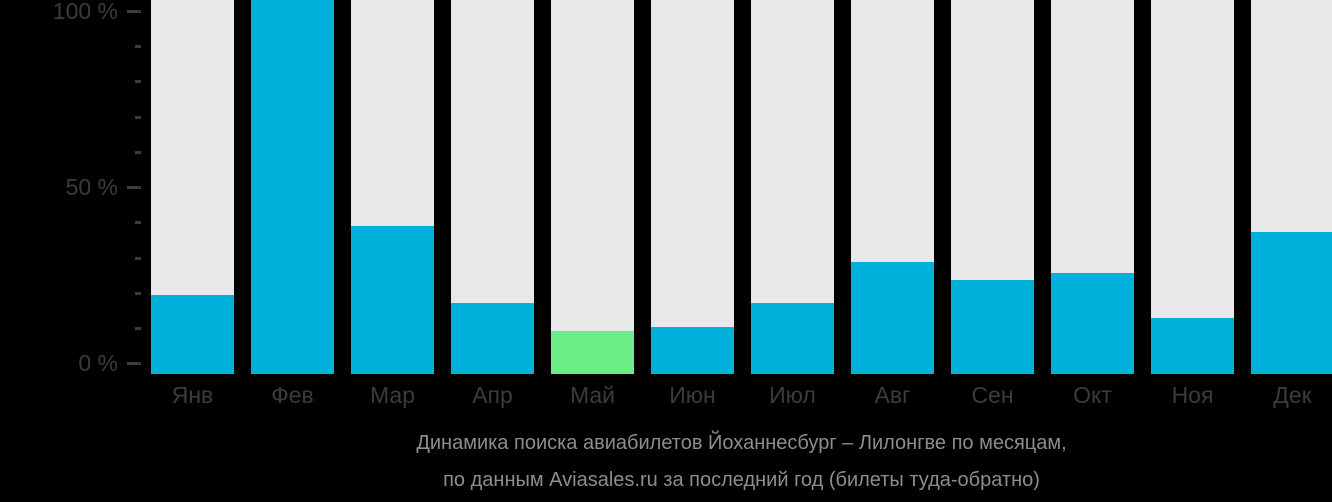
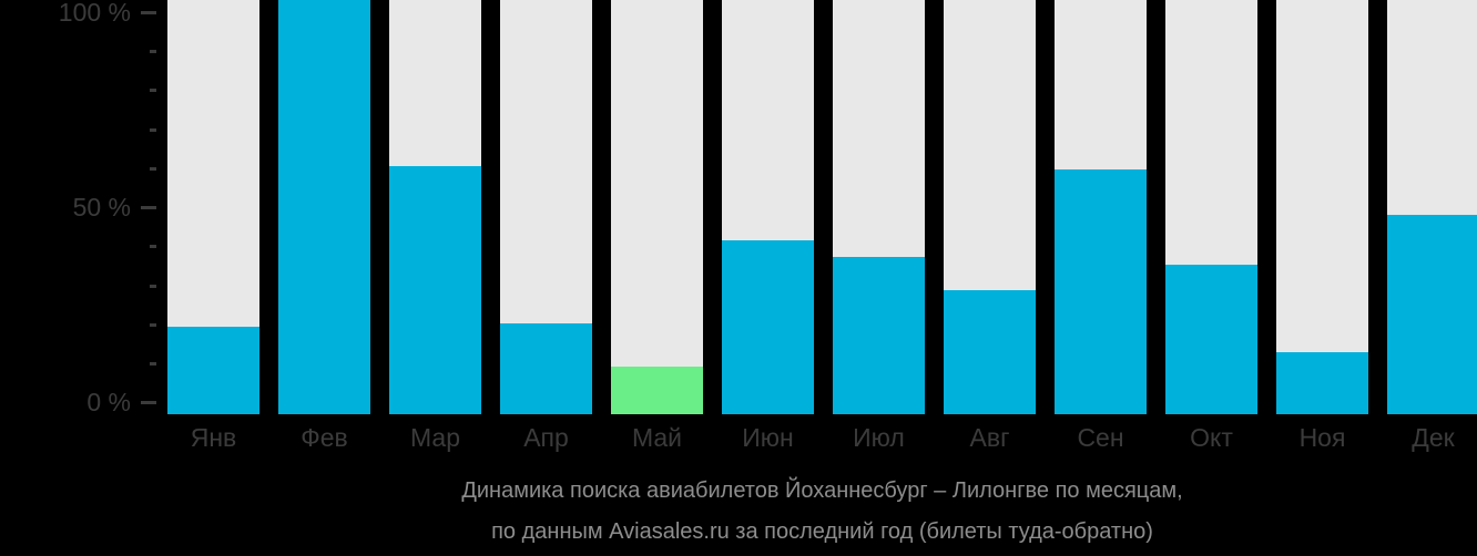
Мар: 40% -> 60%
Апр: 19% -> 22%
Июн: 12% -> 42%
Июл: 19% -> 38%
Сен: 25% -> 59%
Окт: 27% -> 36%
Дек: 38% -> 48%
